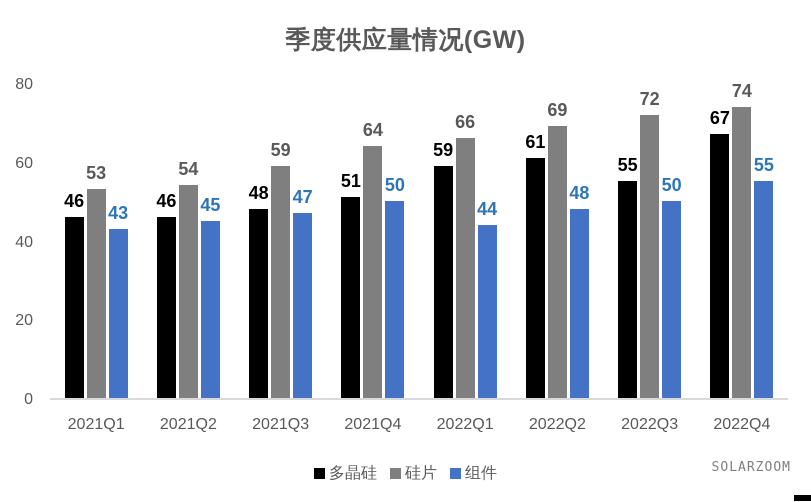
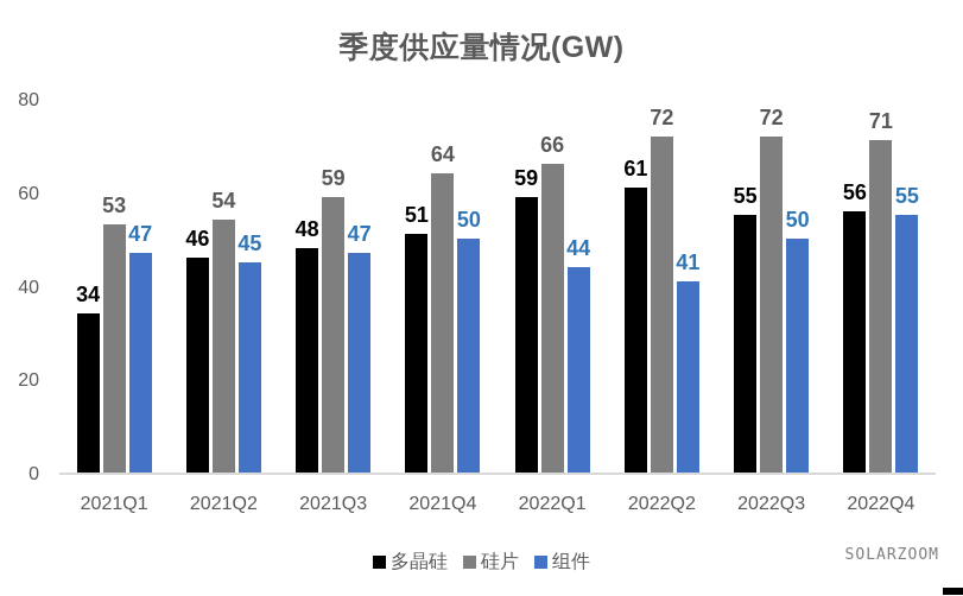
多晶硅/2021Q1: 46 -> 34
组件/2021Q1: 43 -> 47
硅片/2022Q2: 69 -> 72
组件/2022Q2: 48 -> 41
多晶硅/2022Q4: 67 -> 56
硅片/2022Q4: 74 -> 71
